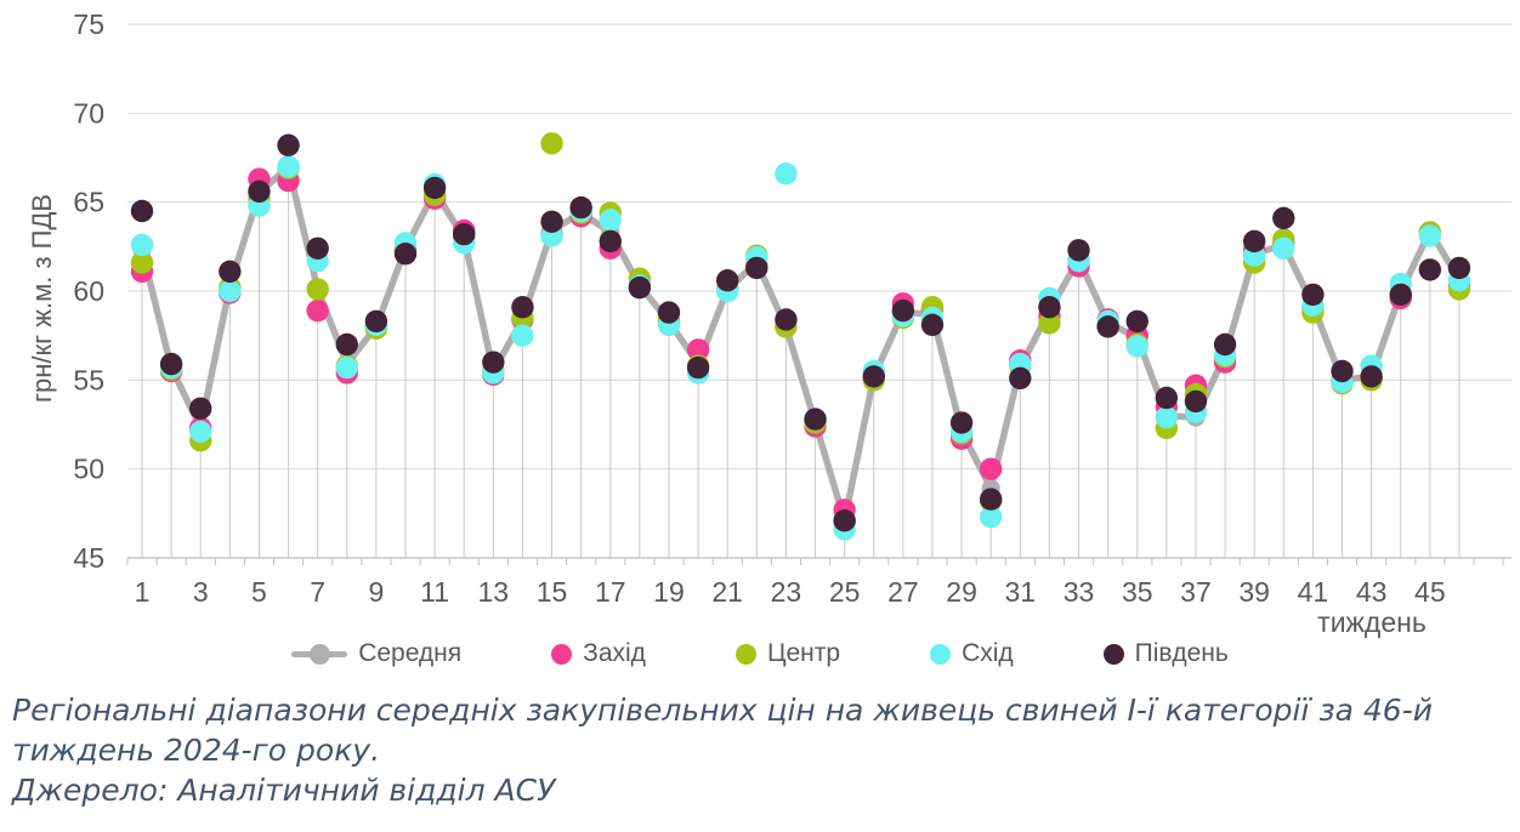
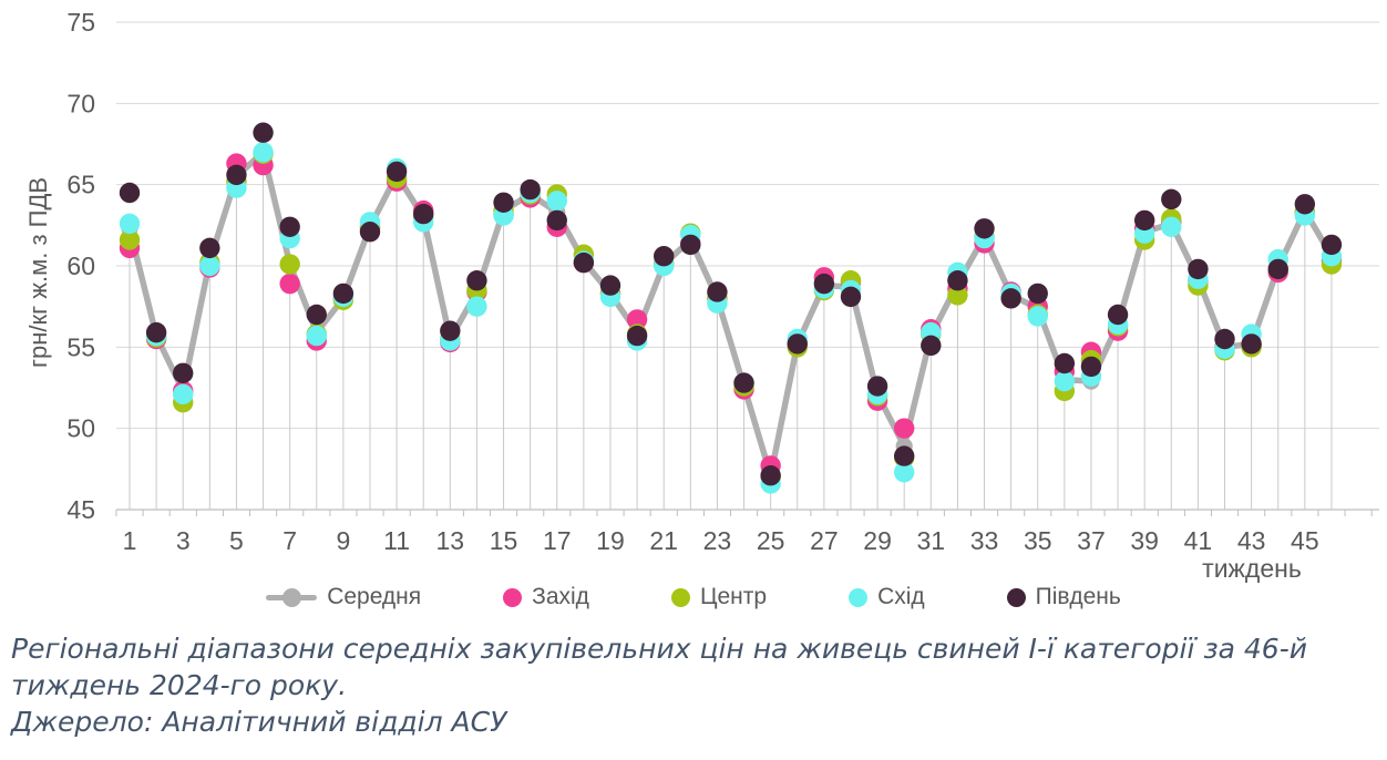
Центр/15: 68.3 -> 63.4
Схід/23: 66.6 -> 57.7
Південь/45: 61.2 -> 63.8
